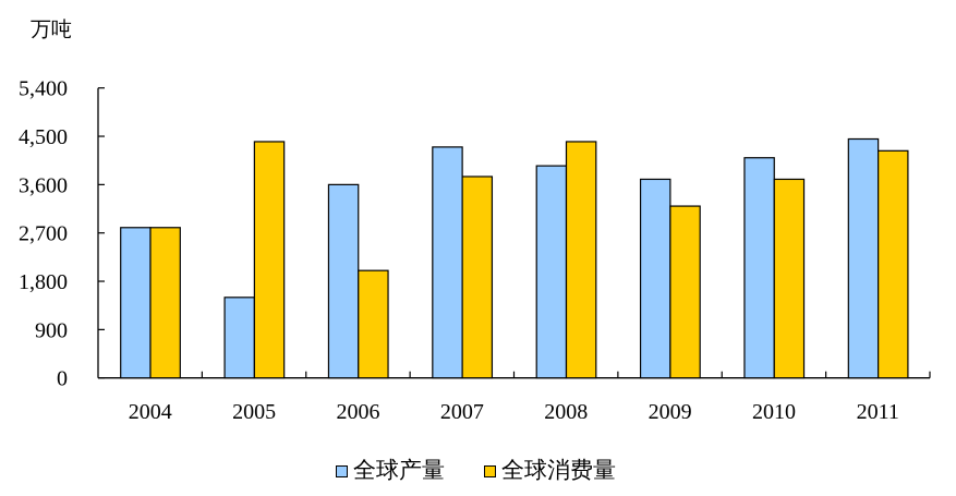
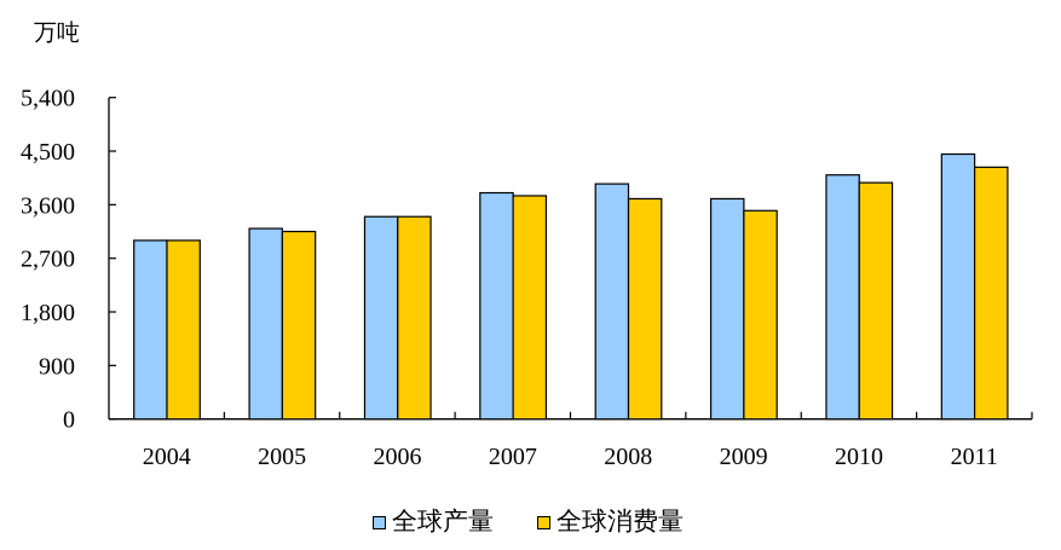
全球产量/2004: 2800 -> 3000
全球消费量/2004: 2800 -> 3000
全球产量/2005: 1500 -> 3200
全球消费量/2005: 4400 -> 3200
全球产量/2006: 3600 -> 3400
全球消费量/2006: 2000 -> 3400
全球产量/2007: 4300 -> 3800
全球消费量/2008: 4400 -> 3700
全球消费量/2009: 3200 -> 3500
全球消费量/2010: 3700 -> 4000
